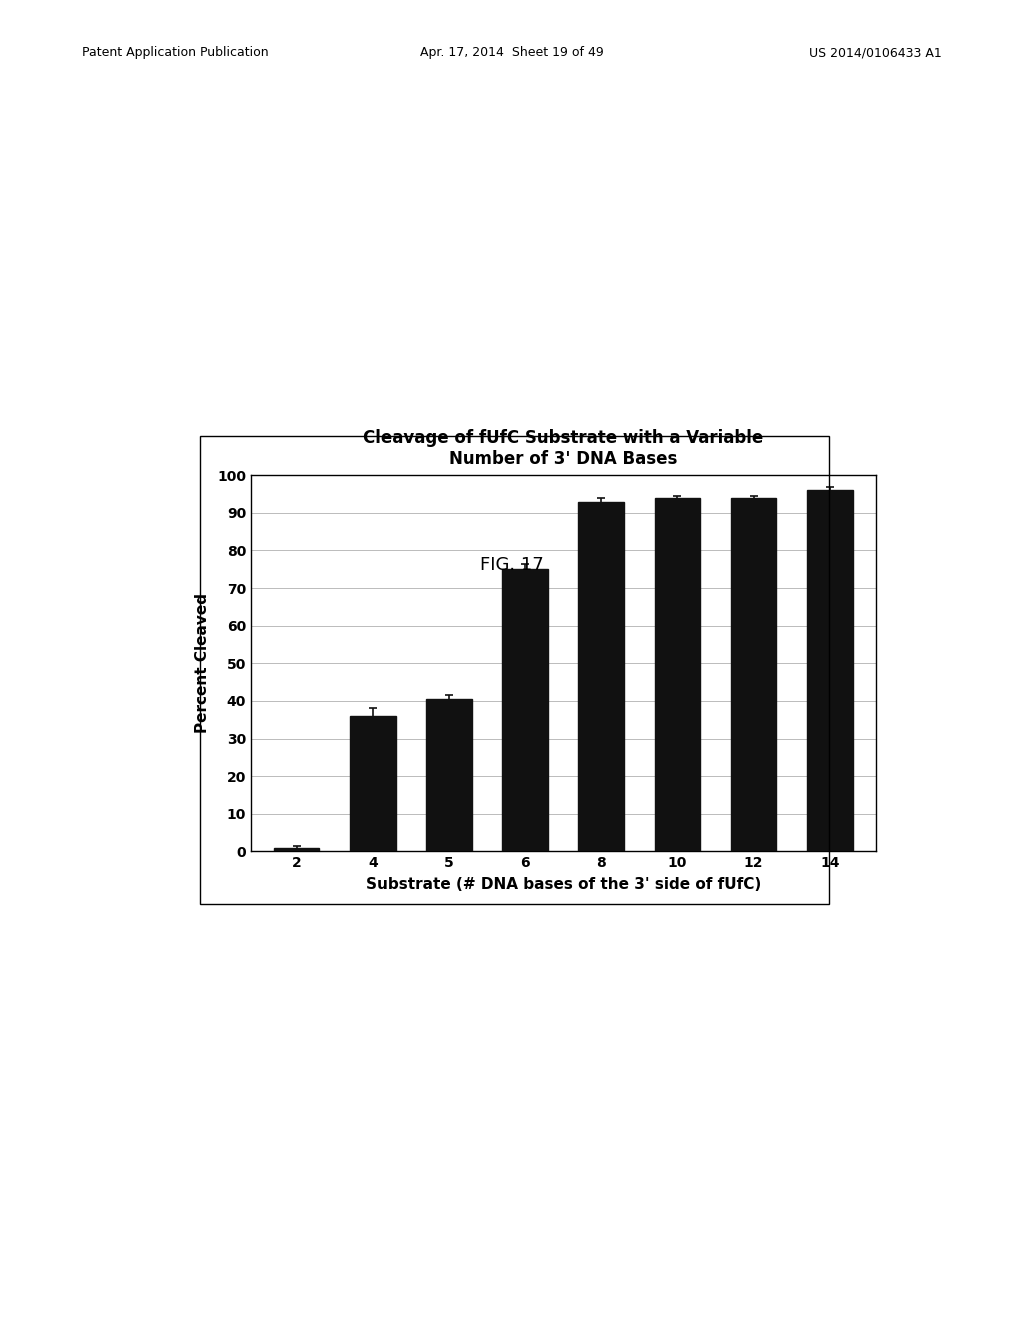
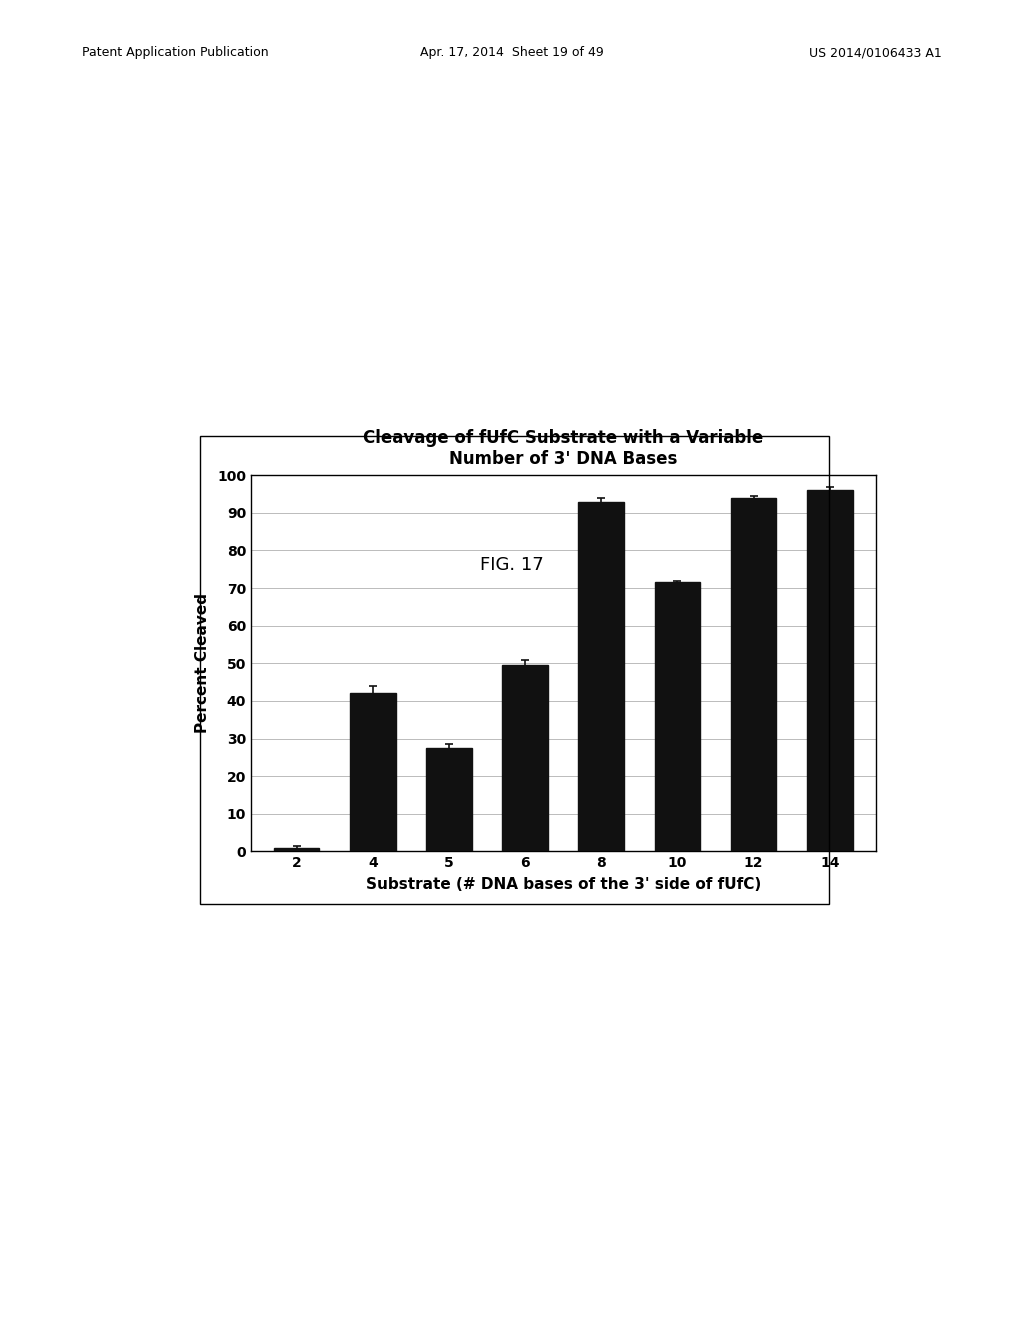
4: 36.0 -> 42.0
5: 40.5 -> 27.5
6: 75.0 -> 49.5
10: 94.0 -> 71.5
